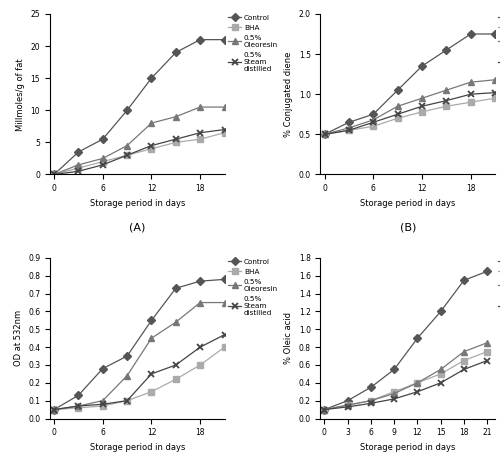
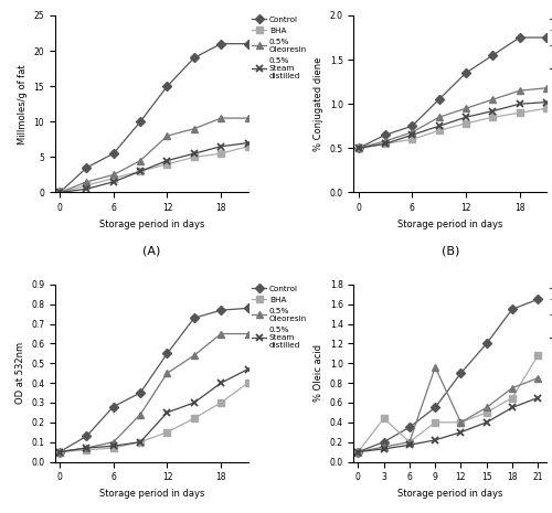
BHA/3: 0.15 -> 0.44
BHA/9: 0.30 -> 0.40
0.5% Oleoresin/9: 0.28 -> 0.96
BHA/21: 0.75 -> 1.08
